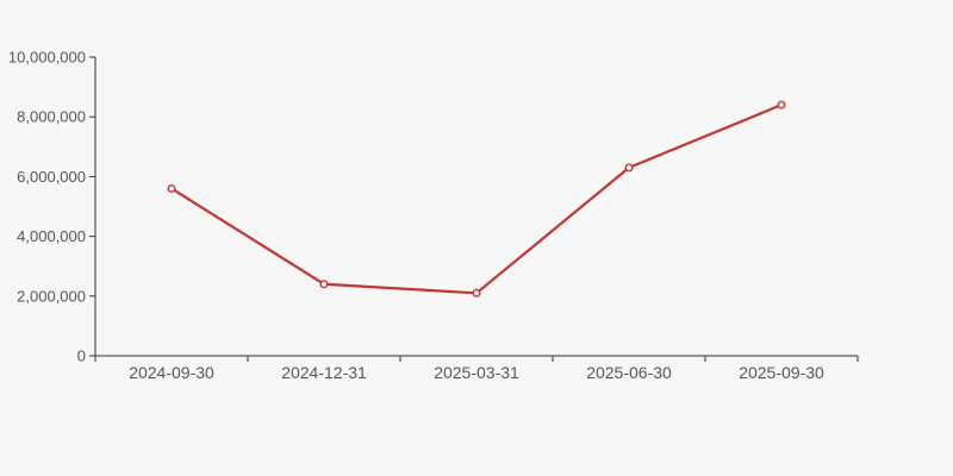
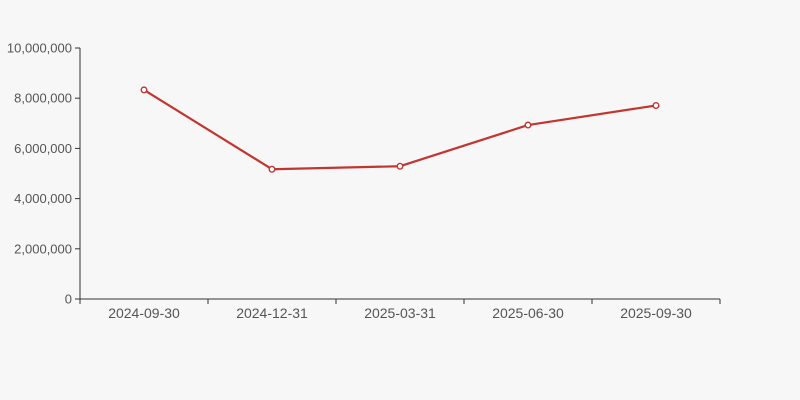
2024-09-30: 5600000 -> 8300000
2024-12-31: 2400000 -> 5200000
2025-03-31: 2100000 -> 5300000
2025-06-30: 6300000 -> 6900000
2025-09-30: 8400000 -> 7700000
